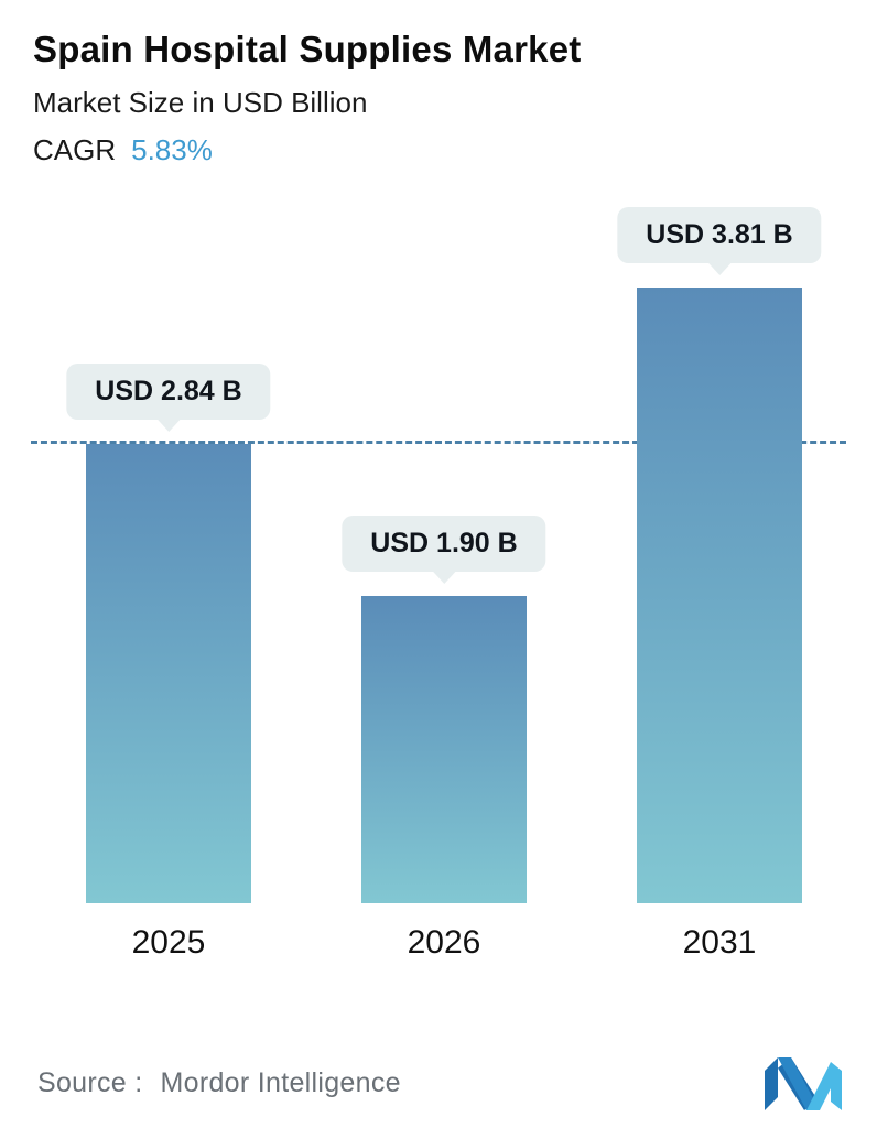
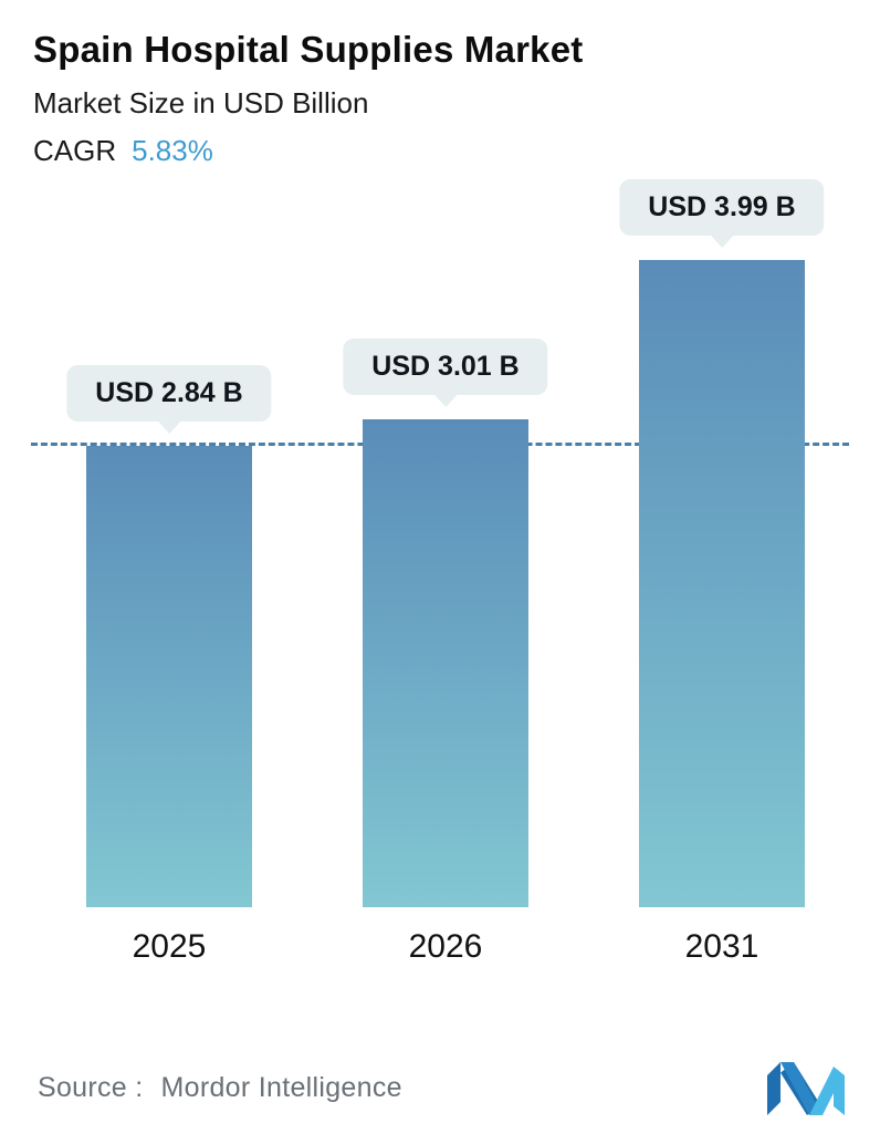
2026: 1.90 -> 3.01
2031: 3.81 -> 3.99
